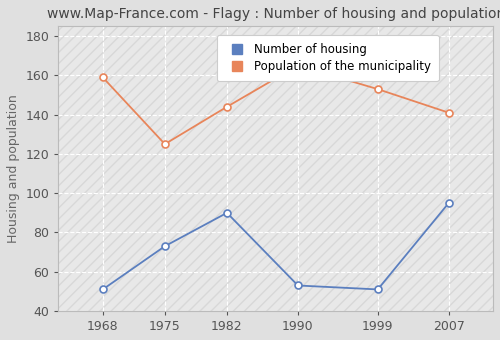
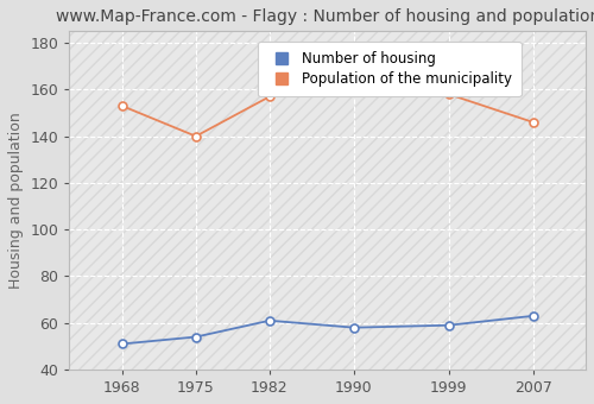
Population of the municipality/1968: 159 -> 153
Number of housing/1975: 73 -> 54
Population of the municipality/1975: 125 -> 140
Number of housing/1982: 90 -> 61
Population of the municipality/1982: 144 -> 157
Number of housing/1990: 53 -> 58
Number of housing/1999: 51 -> 59
Population of the municipality/1999: 153 -> 158
Number of housing/2007: 95 -> 63
Population of the municipality/2007: 141 -> 146
